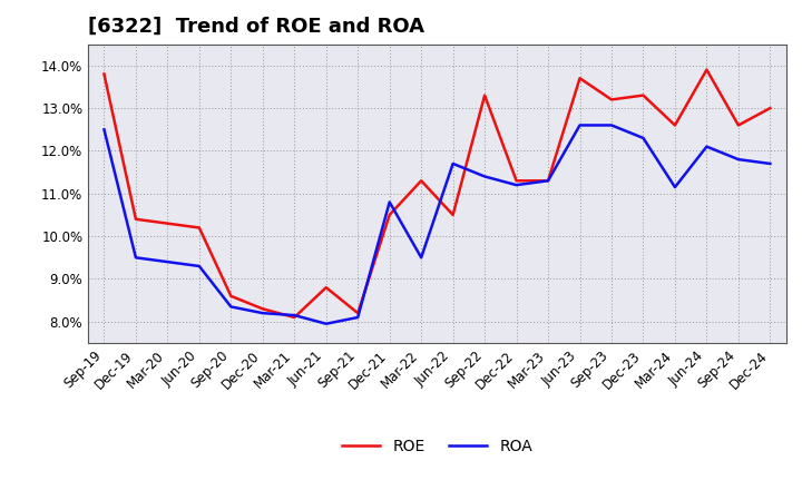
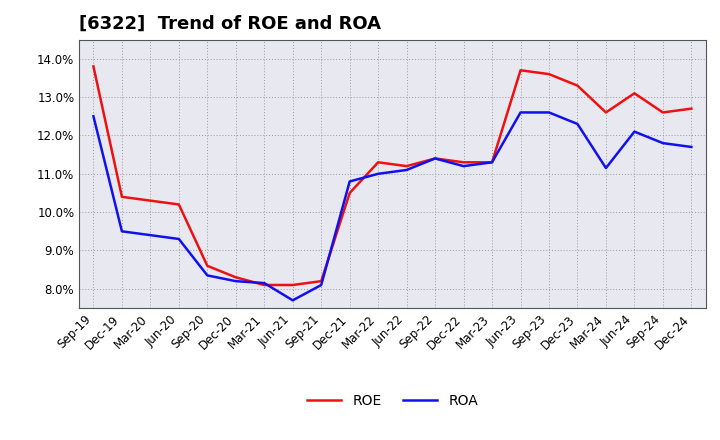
ROE/Jun-21: 8.8% -> 8.1%
ROA/Jun-21: 7.95% -> 7.70%
ROA/Mar-22: 9.50% -> 11.00%
ROE/Jun-22: 10.5% -> 11.2%
ROA/Jun-22: 11.70% -> 11.10%
ROE/Sep-22: 13.3% -> 11.4%
ROE/Sep-23: 13.2% -> 13.6%
ROE/Jun-24: 13.9% -> 13.1%
ROE/Dec-24: 13.0% -> 12.7%
